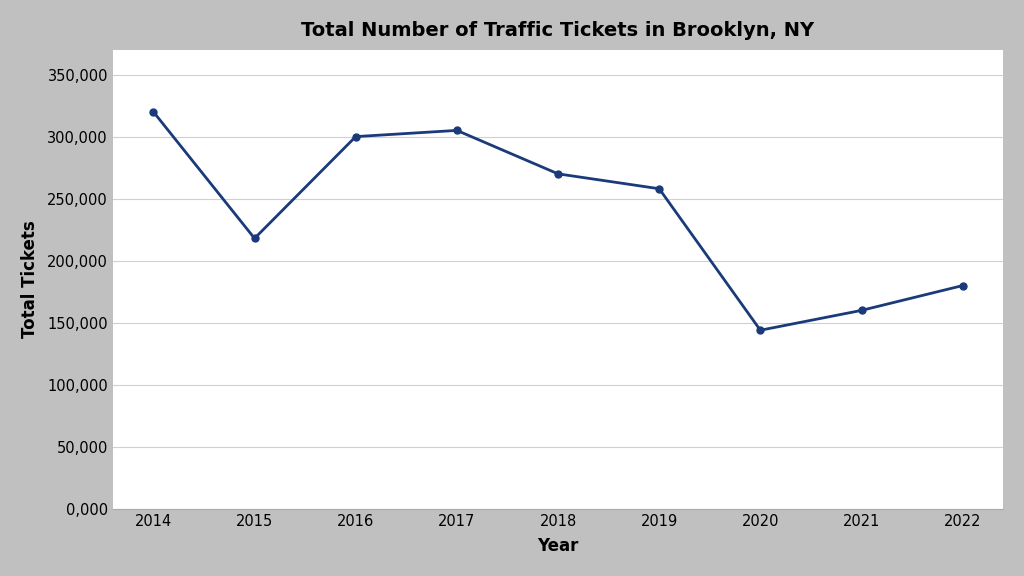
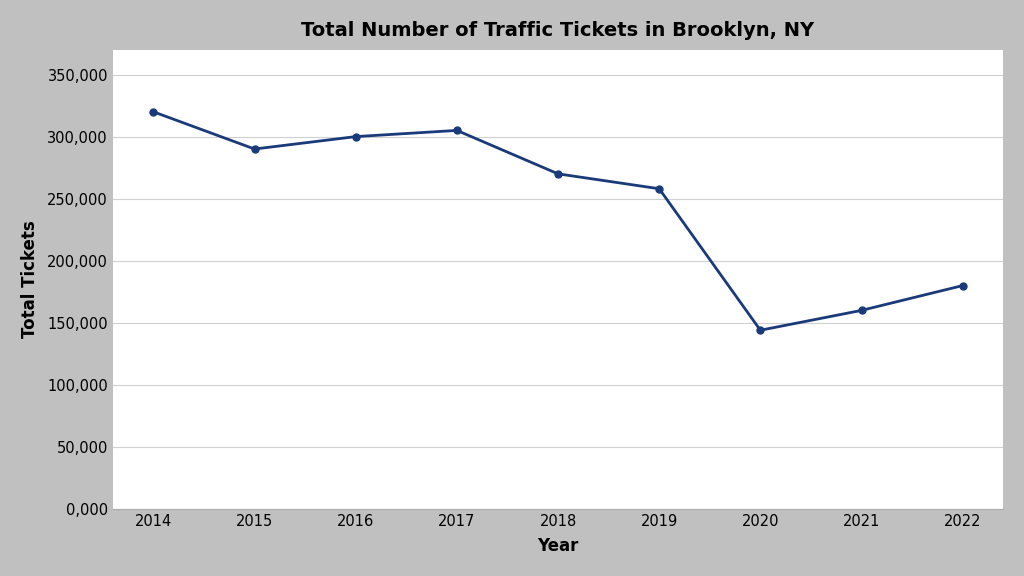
2015: 218,000 -> 290,000
